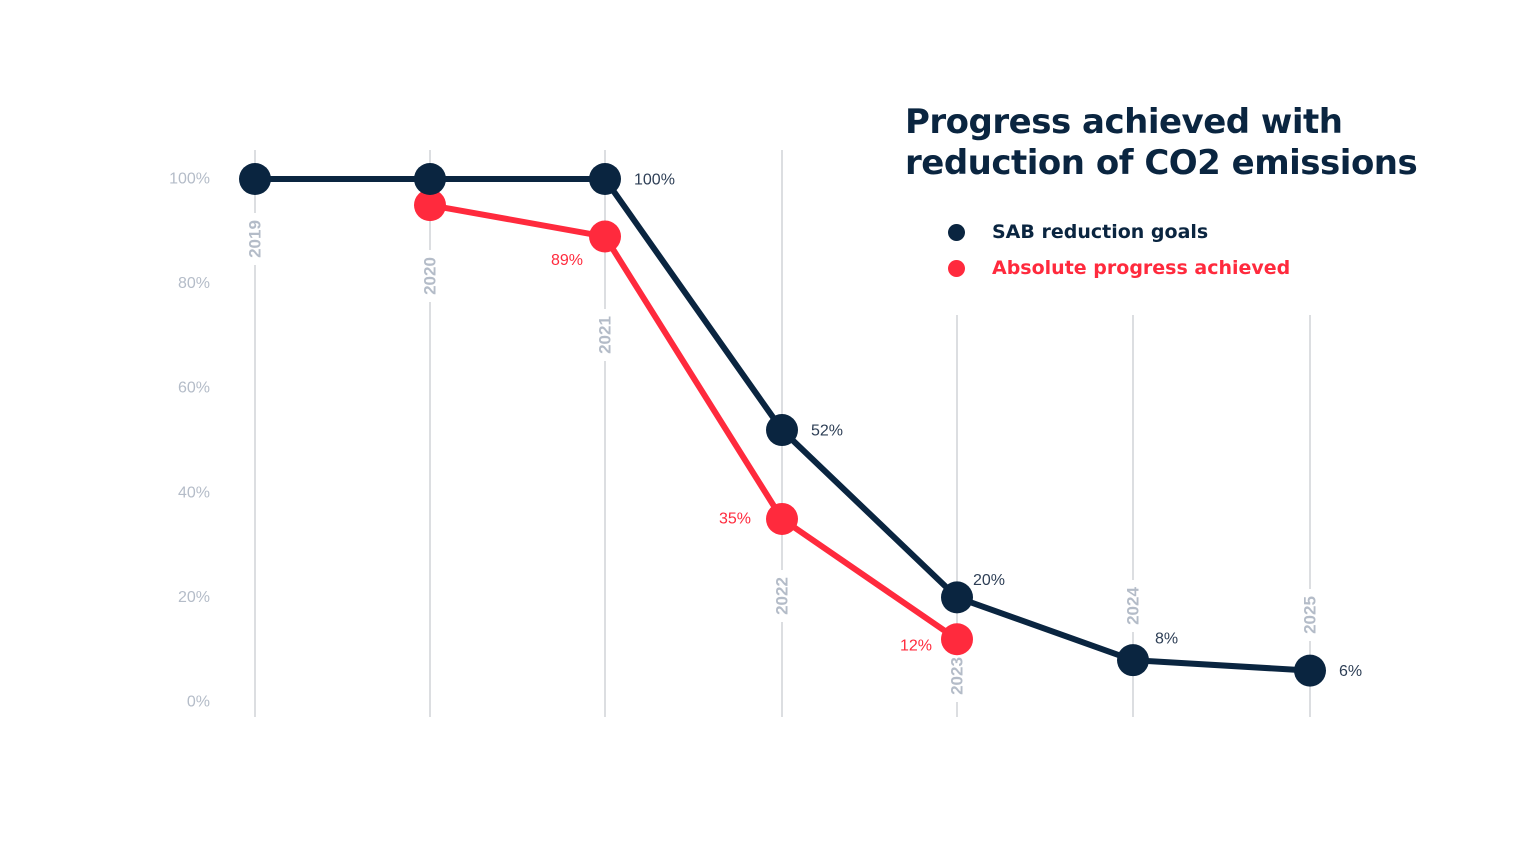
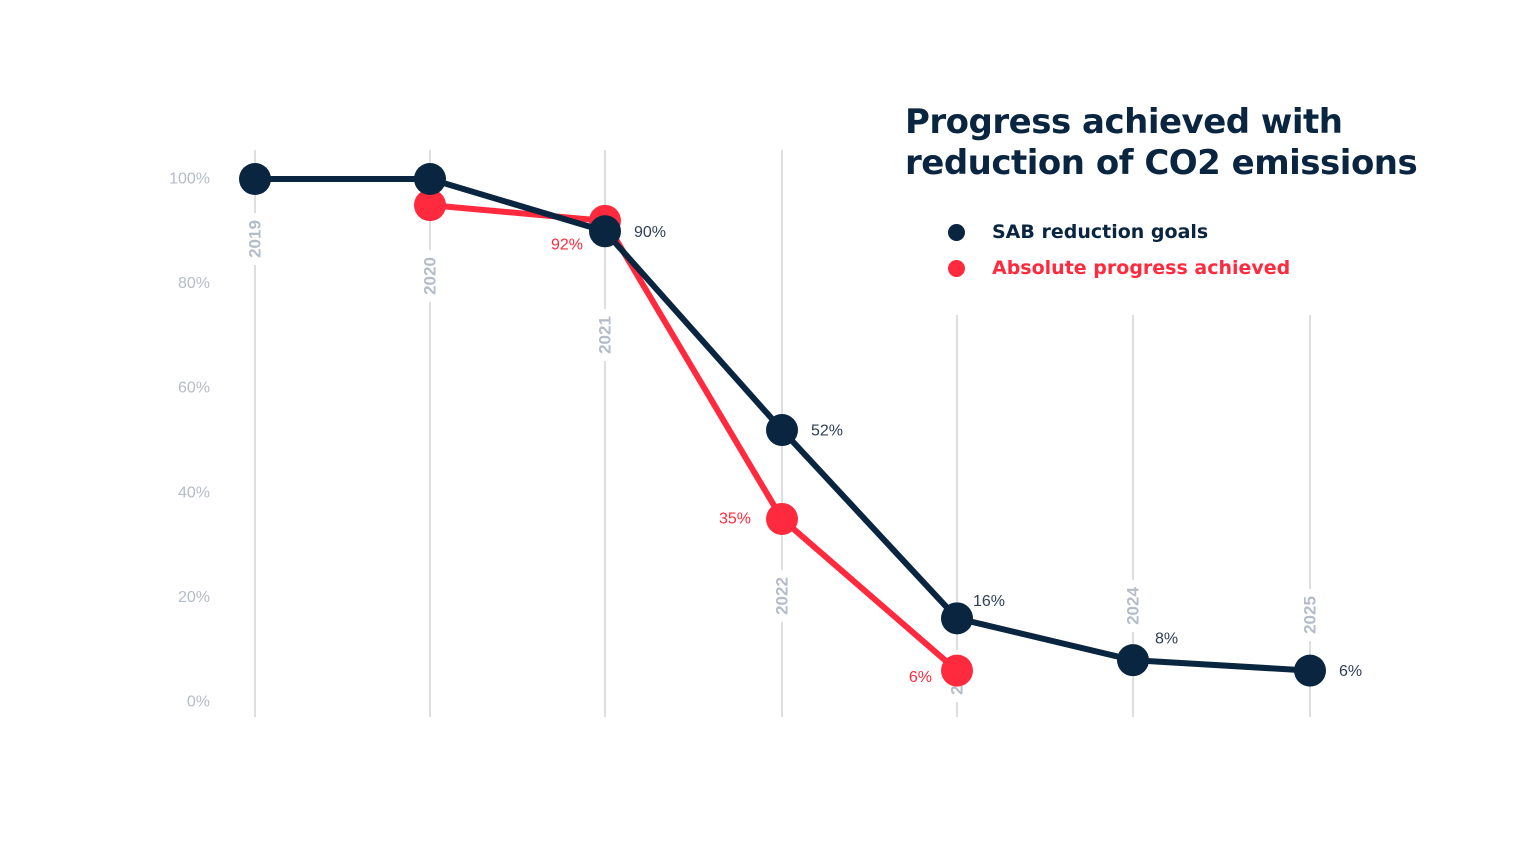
SAB reduction goals/2021: 100% -> 90%
Absolute progress achieved/2021: 89% -> 92%
SAB reduction goals/2023: 20% -> 16%
Absolute progress achieved/2023: 12% -> 6%
